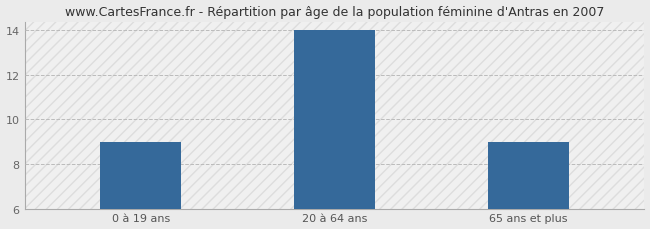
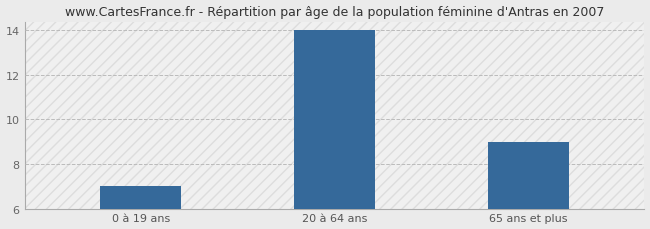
0 à 19 ans: 9 -> 7
